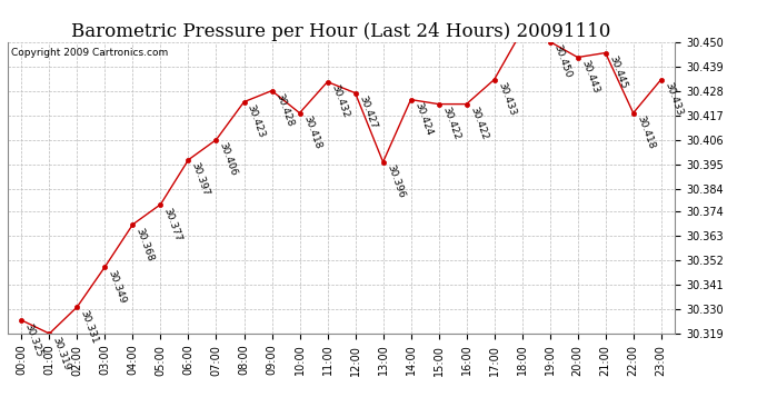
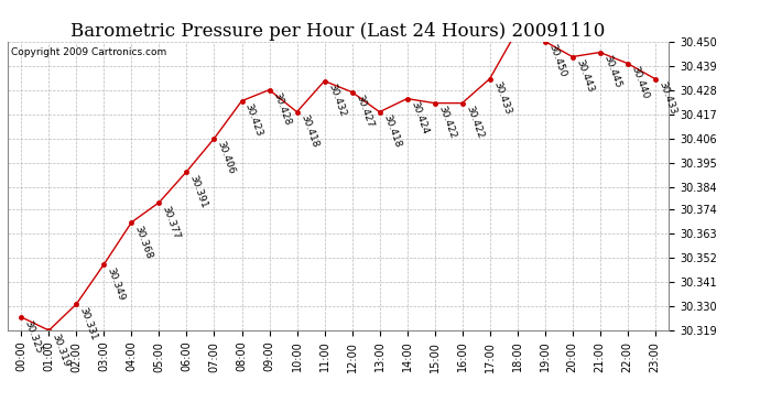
06:00: 30.397 -> 30.391
13:00: 30.396 -> 30.418
22:00: 30.418 -> 30.440
